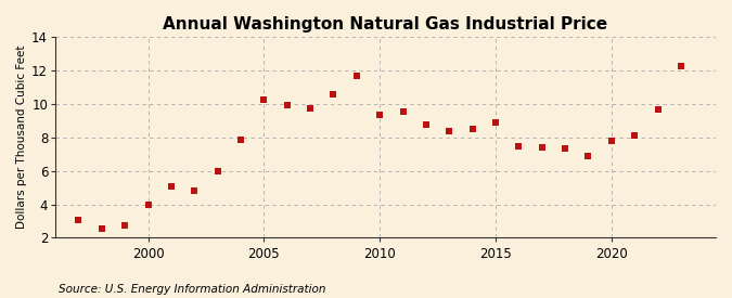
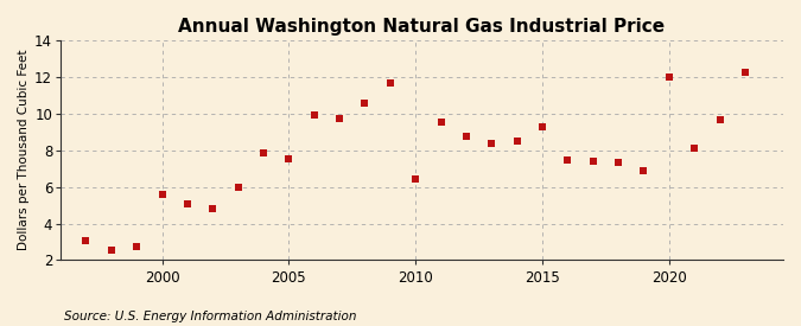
2000: 4.0 -> 5.6
2005: 10.2 -> 7.5
2010: 9.3 -> 6.4
2015: 8.9 -> 9.3
2020: 7.8 -> 12.0
